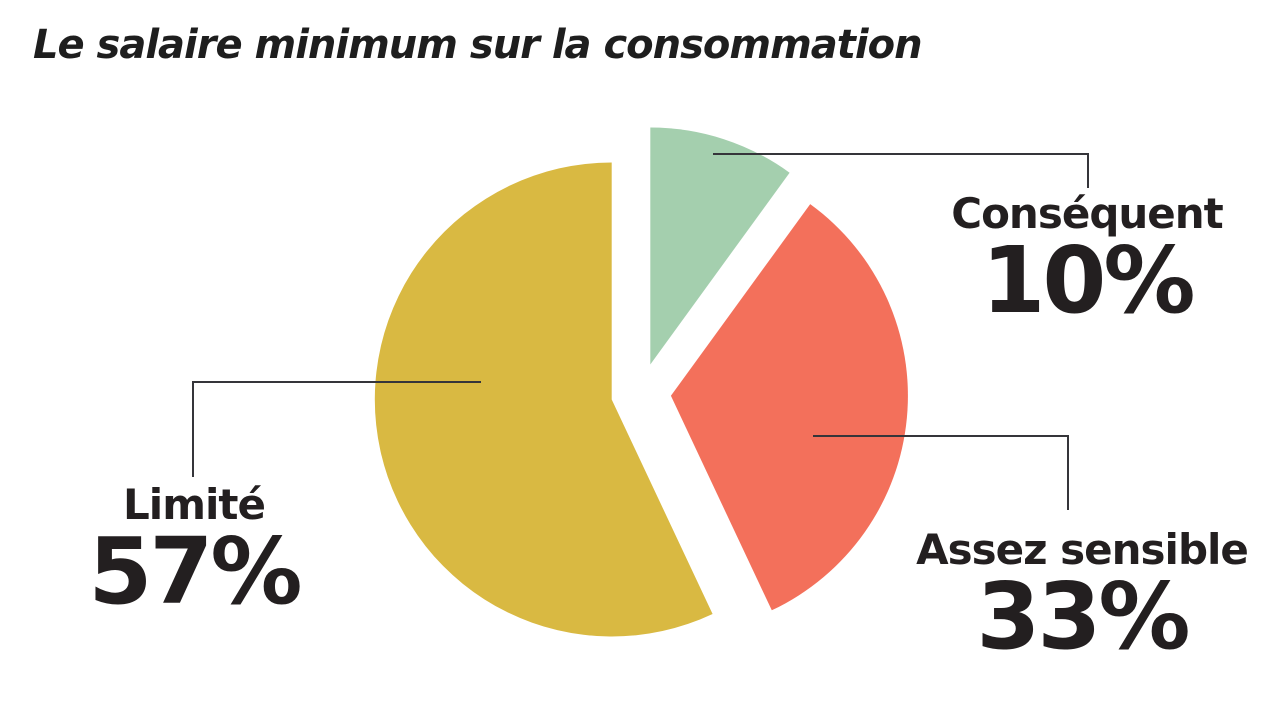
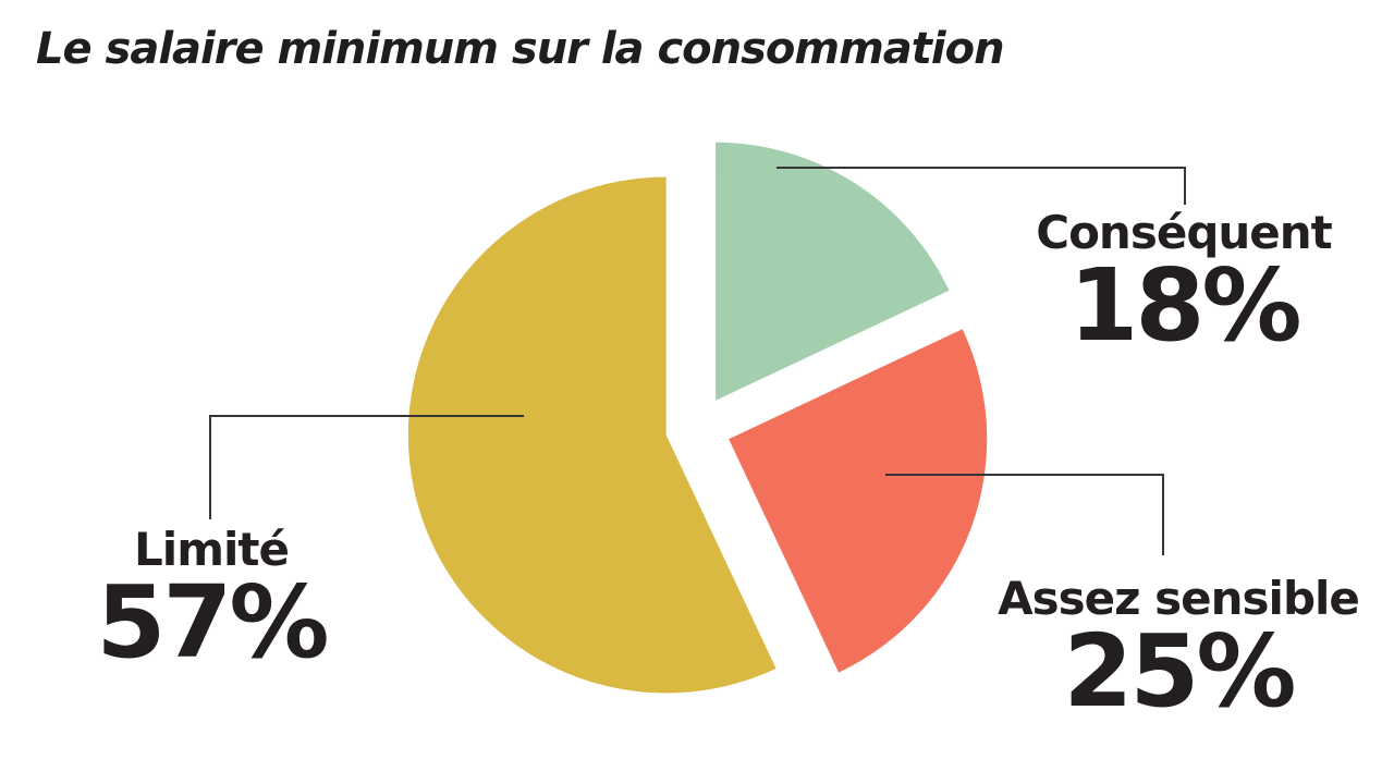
Conséquent: 10% -> 18%
Assez sensible: 33% -> 25%
